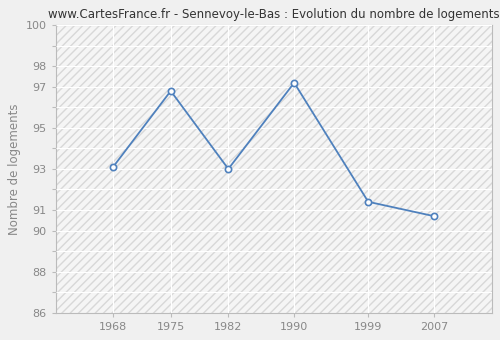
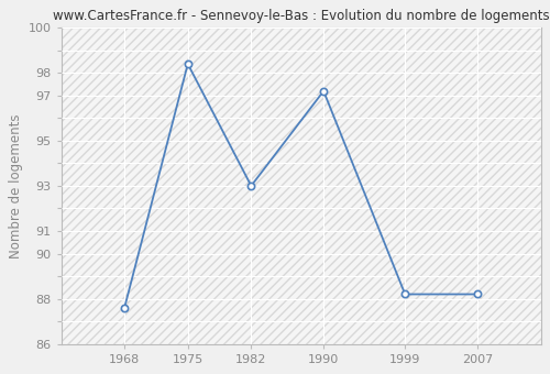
1968: 93.1 -> 87.6
1975: 96.8 -> 98.4
1999: 91.4 -> 88.2
2007: 90.7 -> 88.2
